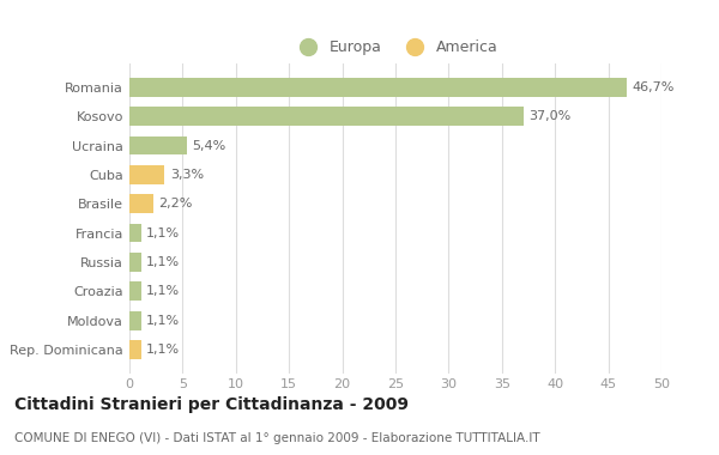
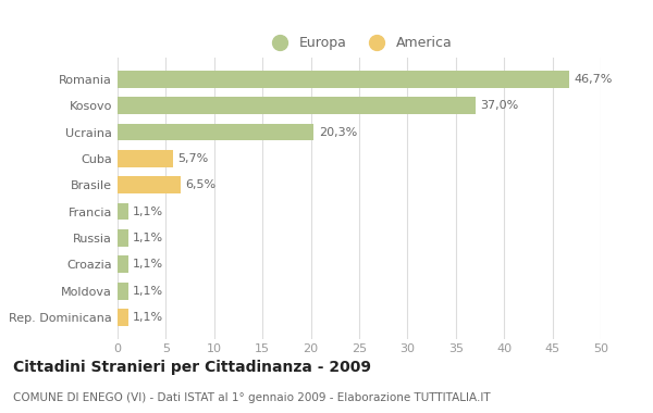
Ucraina: 5,4% -> 20,3%
Cuba: 3,3% -> 5,7%
Brasile: 2,2% -> 6,5%
